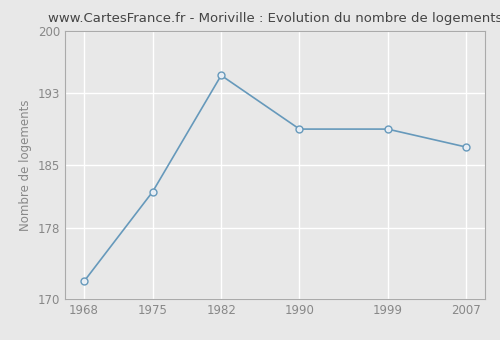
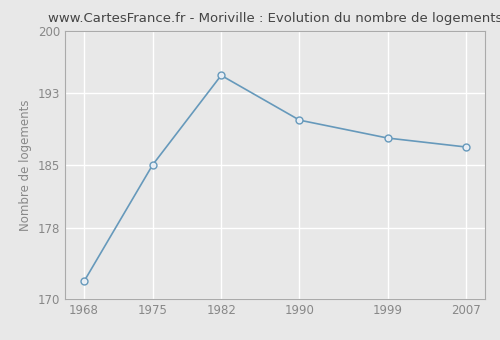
1975: 182 -> 185
1990: 189 -> 190
1999: 189 -> 188
